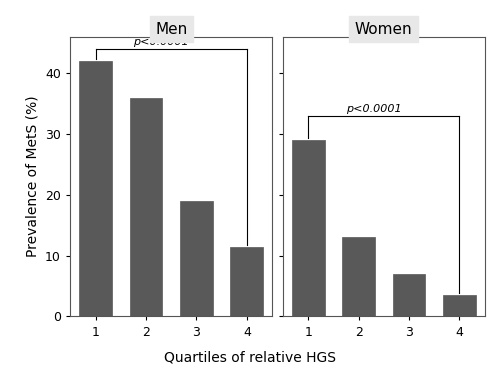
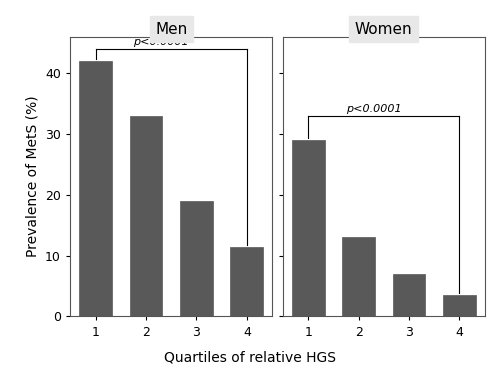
Men/2: 36.0 -> 33.0
